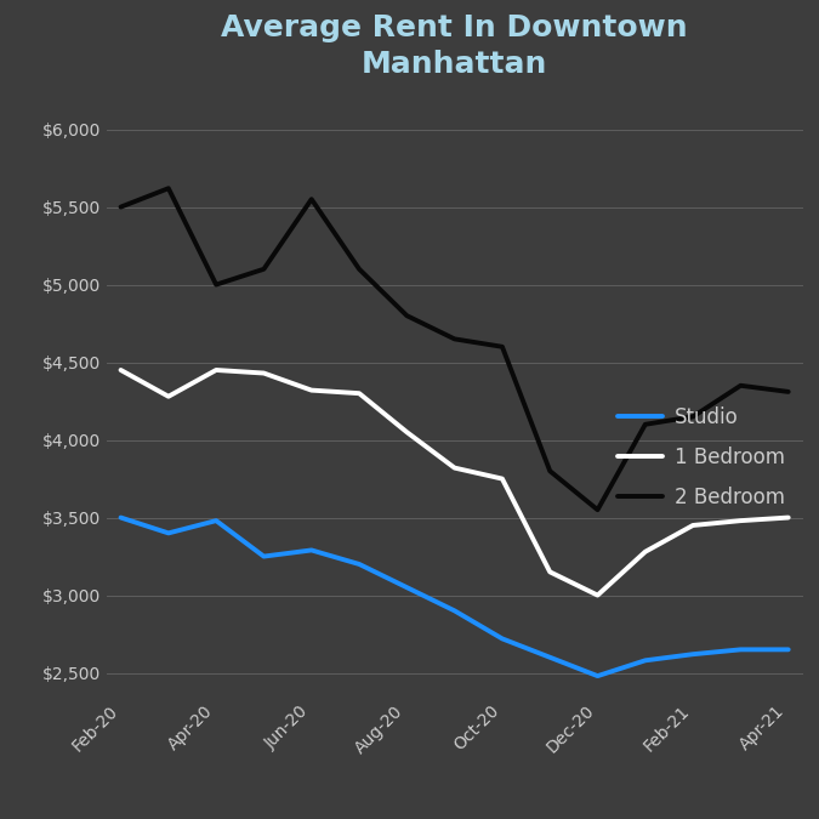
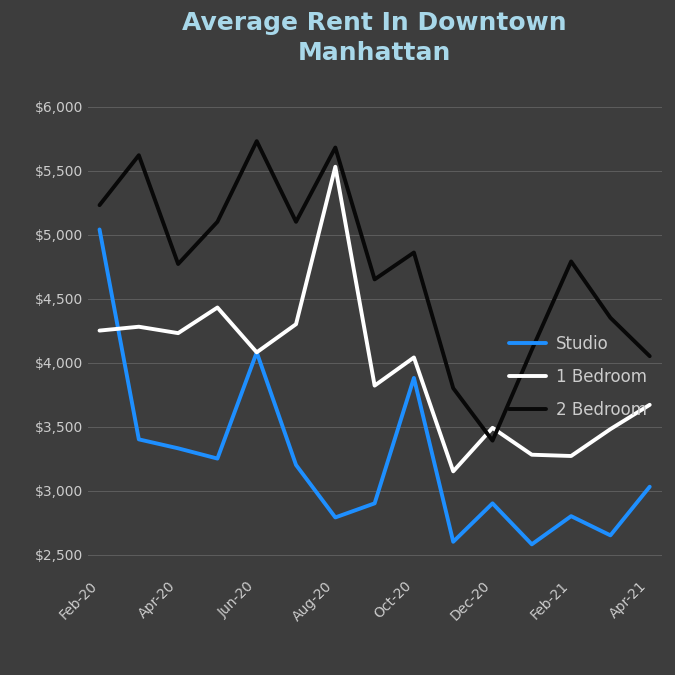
Studio/Feb-20: $3,500 -> $5,040
1 Bedroom/Feb-20: $4,450 -> $4,250
2 Bedroom/Feb-20: $5,500 -> $5,230
Studio/Apr-20: $3,480 -> $3,330
1 Bedroom/Apr-20: $4,450 -> $4,230
2 Bedroom/Apr-20: $5,000 -> $4,770
Studio/Jun-20: $3,290 -> $4,080
1 Bedroom/Jun-20: $4,320 -> $4,080
2 Bedroom/Jun-20: $5,550 -> $5,730
Studio/Aug-20: $3,050 -> $2,790
1 Bedroom/Aug-20: $4,050 -> $5,530
2 Bedroom/Aug-20: $4,800 -> $5,680
Studio/Oct-20: $2,720 -> $3,880
1 Bedroom/Oct-20: $3,750 -> $4,040
2 Bedroom/Oct-20: $4,600 -> $4,860
Studio/Dec-20: $2,480 -> $2,900
1 Bedroom/Dec-20: $3,000 -> $3,490
2 Bedroom/Dec-20: $3,550 -> $3,390
Studio/Feb-21: $2,620 -> $2,800
1 Bedroom/Feb-21: $3,450 -> $3,270
2 Bedroom/Feb-21: $4,150 -> $4,790
Studio/Apr-21: $2,650 -> $3,030
1 Bedroom/Apr-21: $3,500 -> $3,670
2 Bedroom/Apr-21: $4,310 -> $4,050
